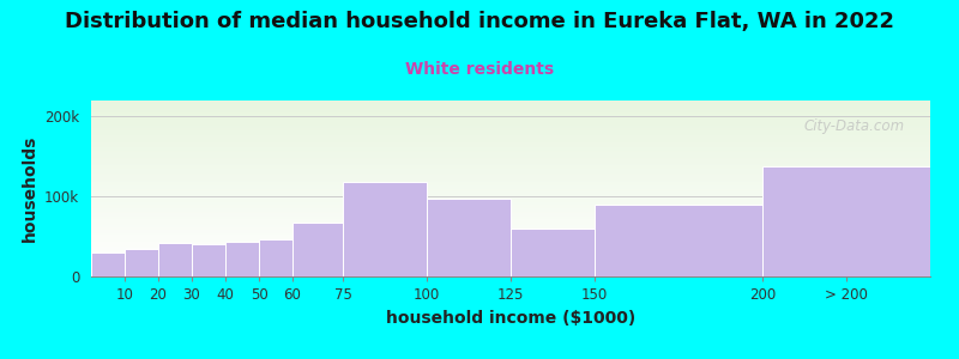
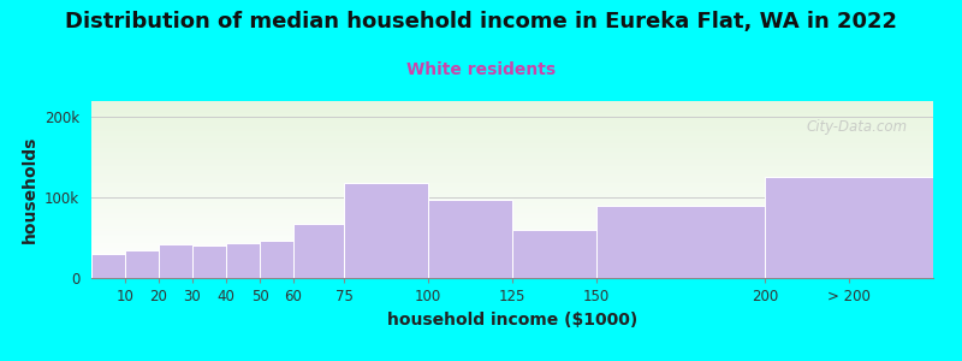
> 200: 138k -> 126k
